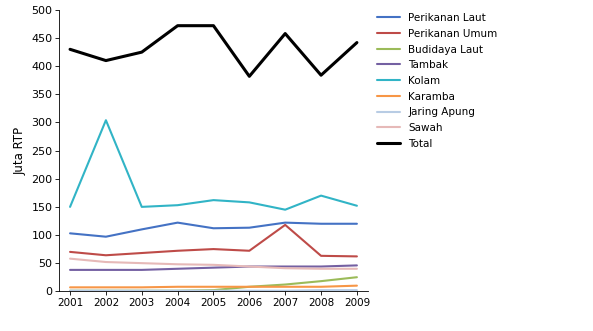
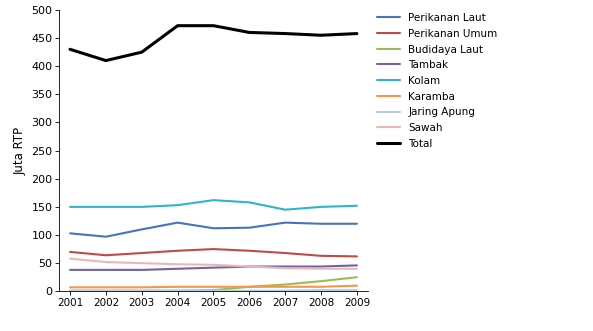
Kolam/2002: 304 -> 150
Total/2006: 382 -> 460
Perikanan Umum/2007: 118 -> 68
Kolam/2008: 170 -> 150
Total/2008: 384 -> 455
Total/2009: 442 -> 458
